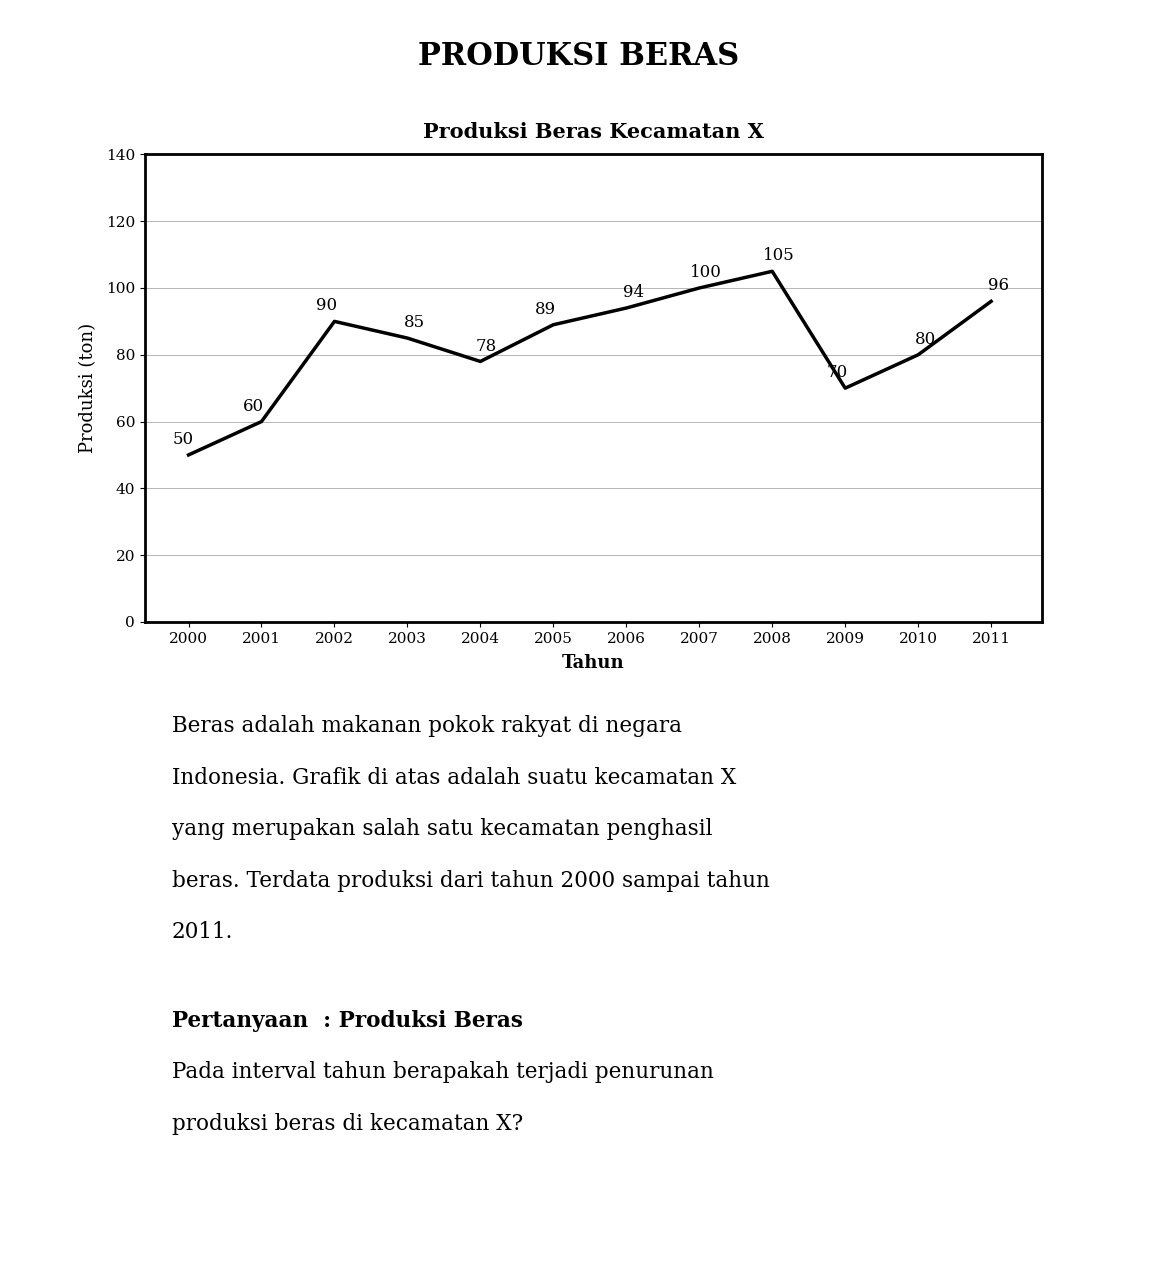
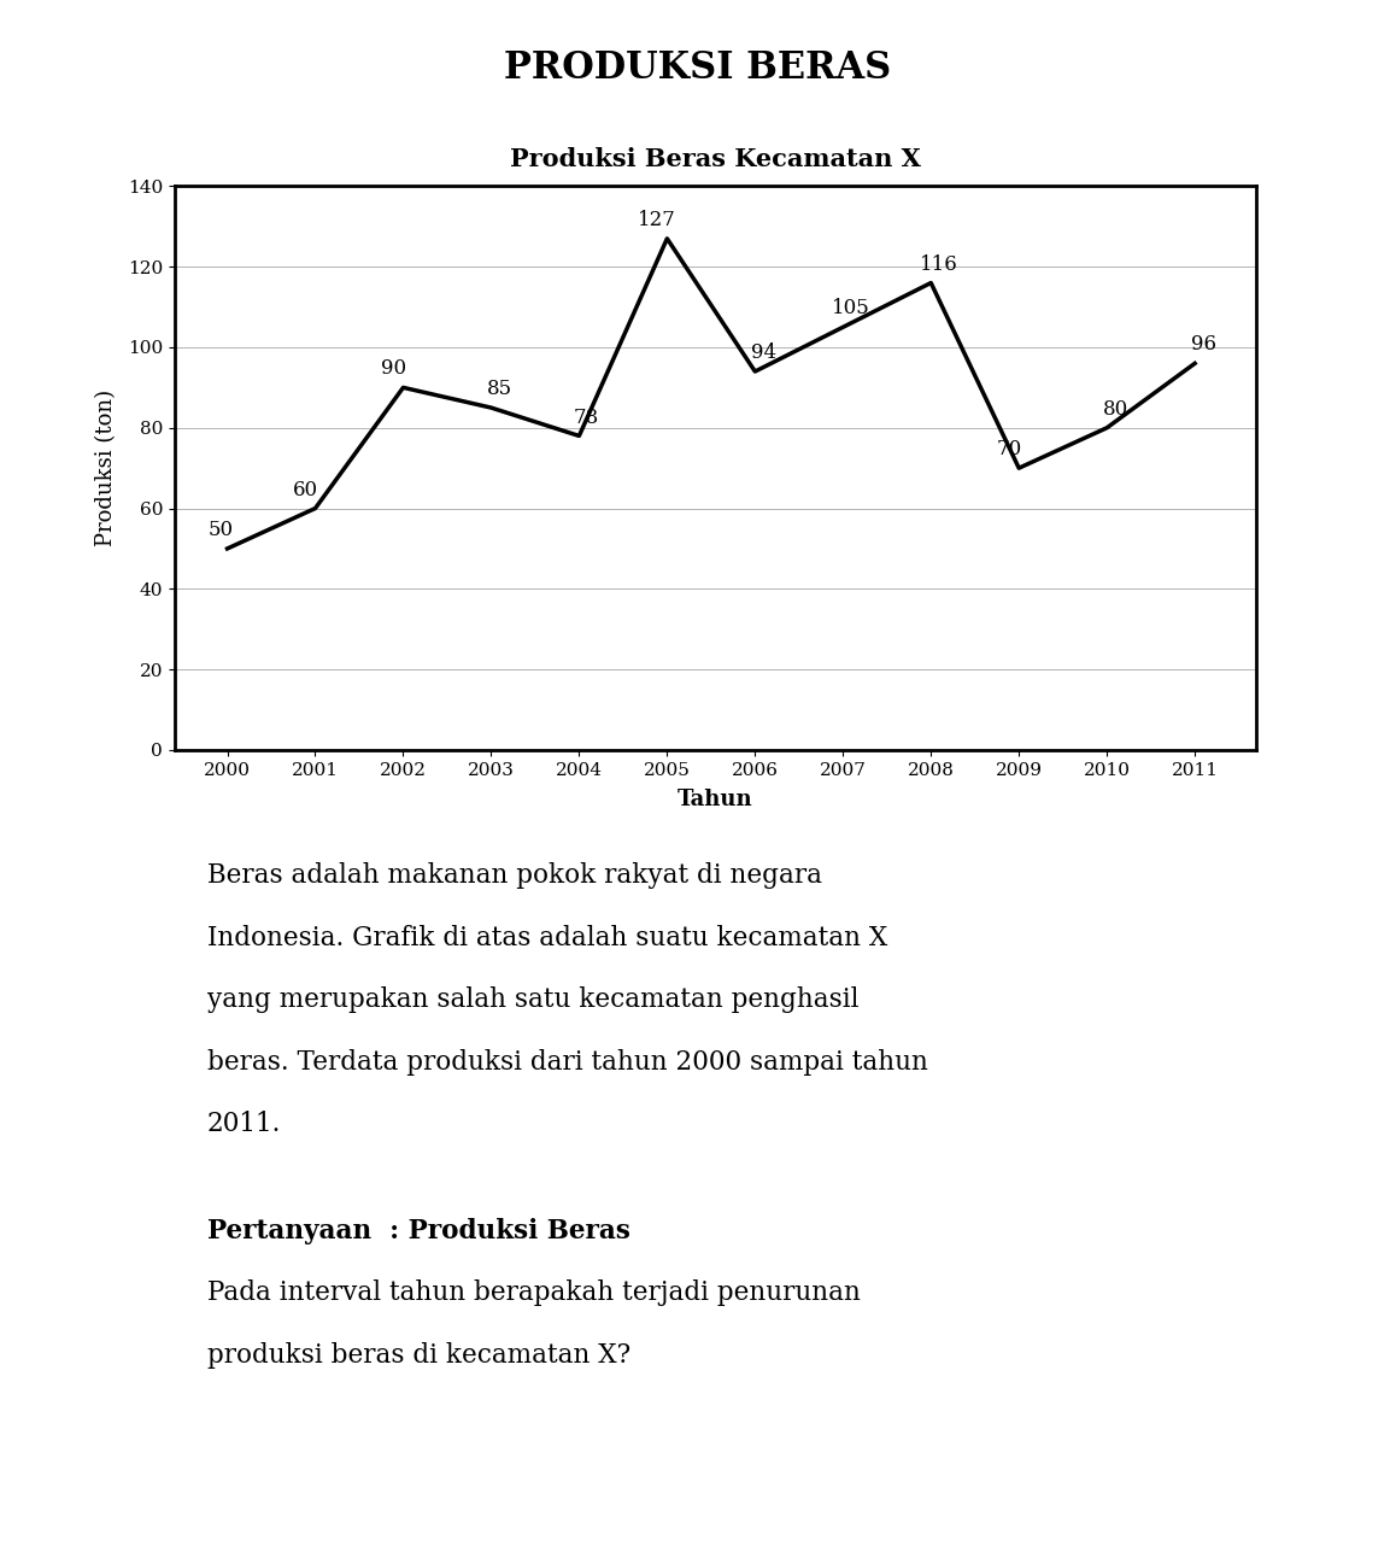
2005: 89 -> 127
2007: 100 -> 105
2008: 105 -> 116
